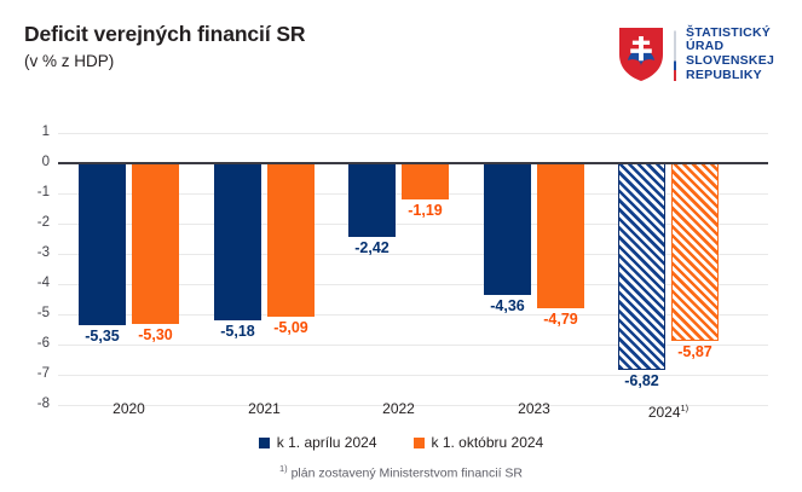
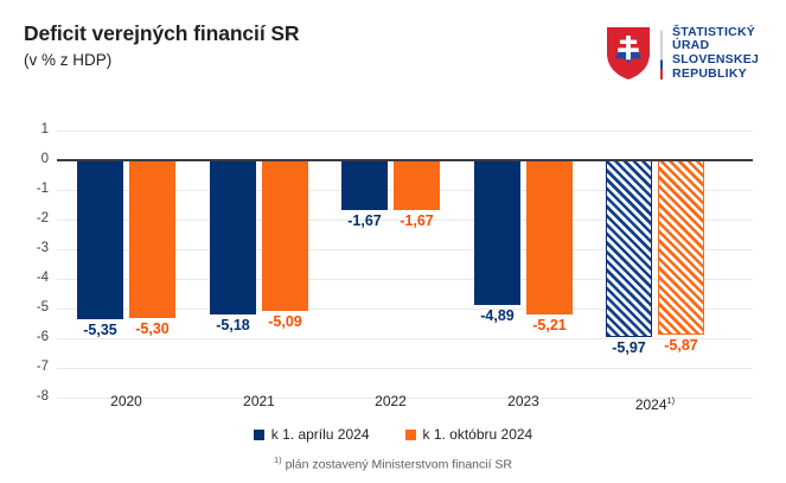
k 1. aprílu 2024/2022: -2,42 -> -1,67
k 1. októbru 2024/2022: -1,19 -> -1,67
k 1. aprílu 2024/2023: -4,36 -> -4,89
k 1. októbru 2024/2023: -4,79 -> -5,21
k 1. aprílu 2024/2024: -6,82 -> -5,97
